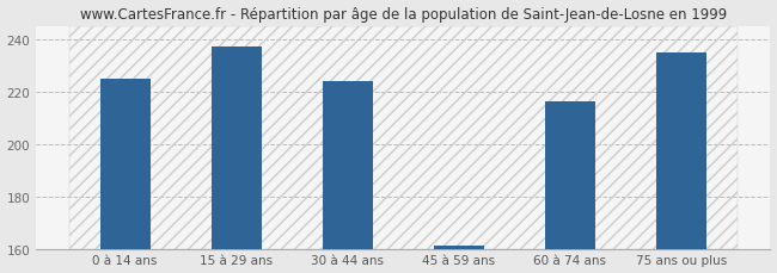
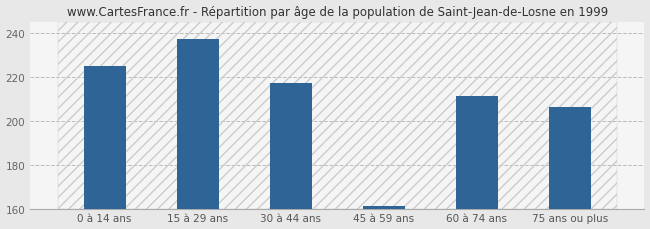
30 à 44 ans: 224 -> 217
60 à 74 ans: 216 -> 211
75 ans ou plus: 235 -> 206
